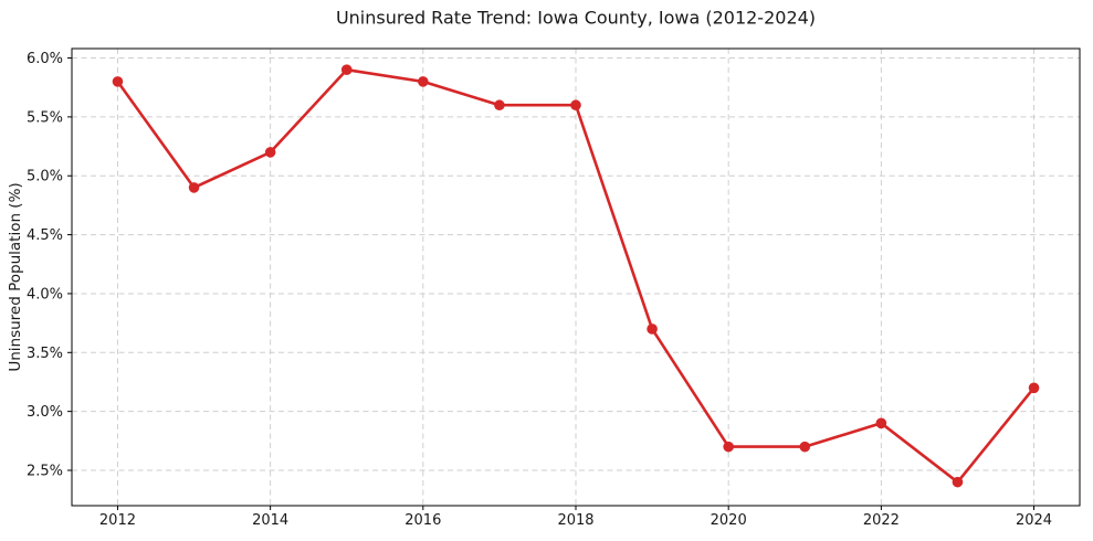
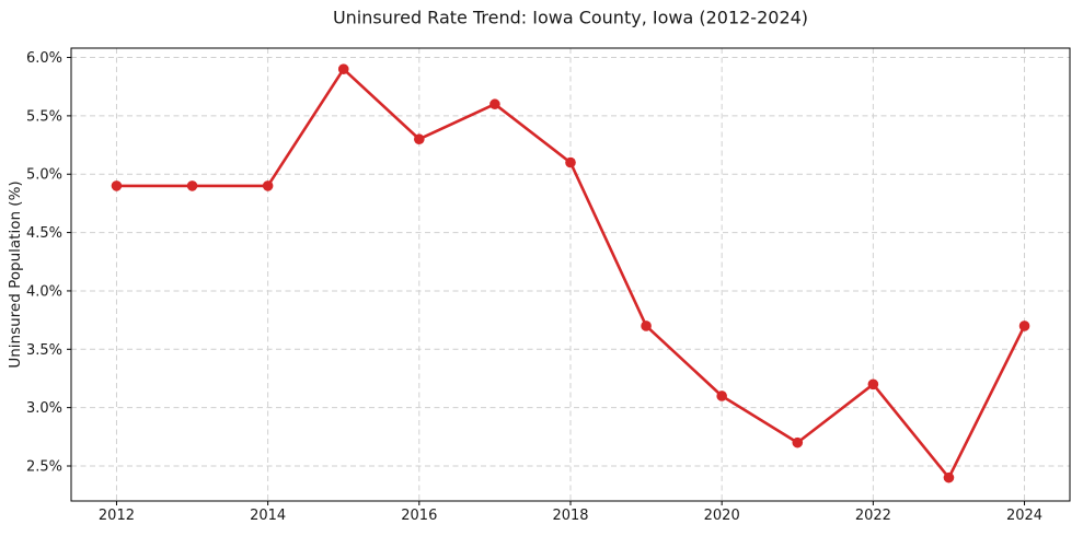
2012: 5.8% -> 4.9%
2014: 5.2% -> 4.9%
2016: 5.8% -> 5.3%
2018: 5.6% -> 5.1%
2020: 2.7% -> 3.1%
2022: 2.9% -> 3.2%
2024: 3.2% -> 3.7%
